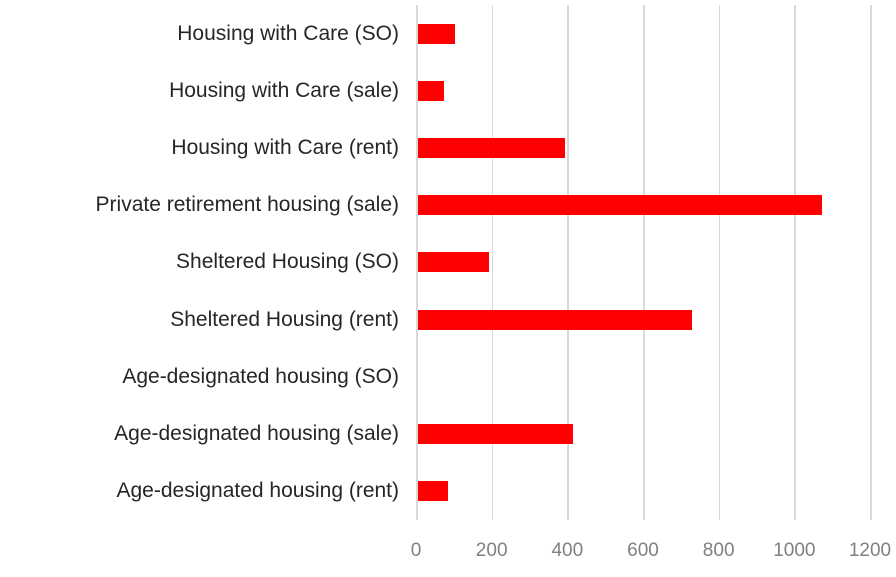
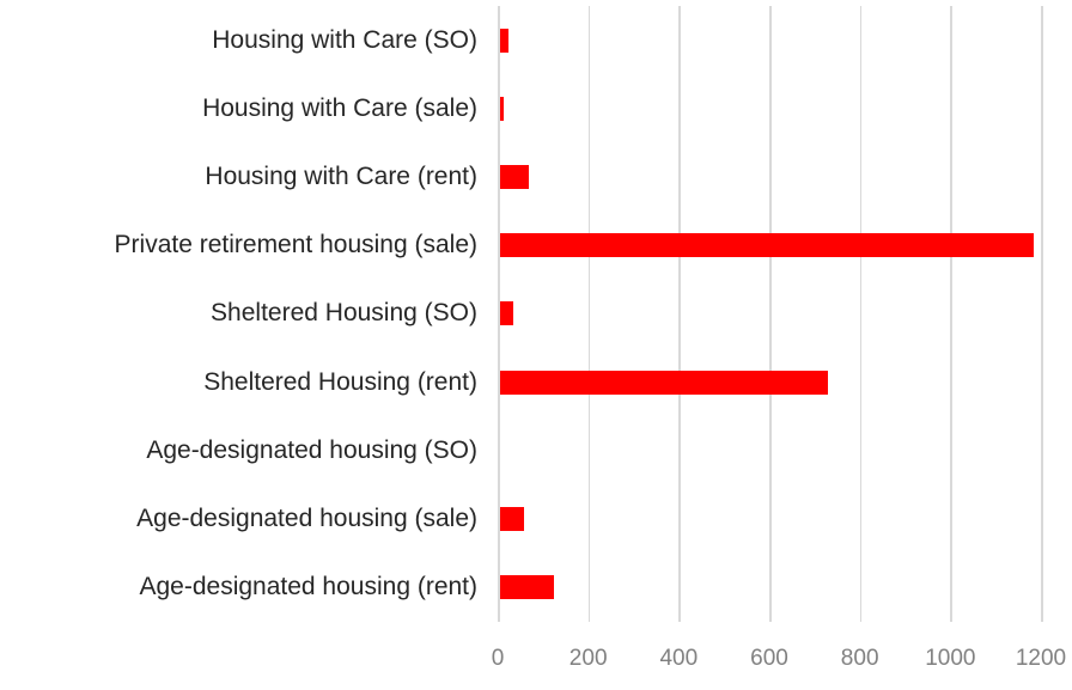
Housing with Care (SO): 100 -> 20
Housing with Care (sale): 70 -> 10
Housing with Care (rent): 390 -> 60
Private retirement housing (sale): 1070 -> 1180
Sheltered Housing (SO): 190 -> 30
Age-designated housing (sale): 410 -> 60
Age-designated housing (rent): 80 -> 120
